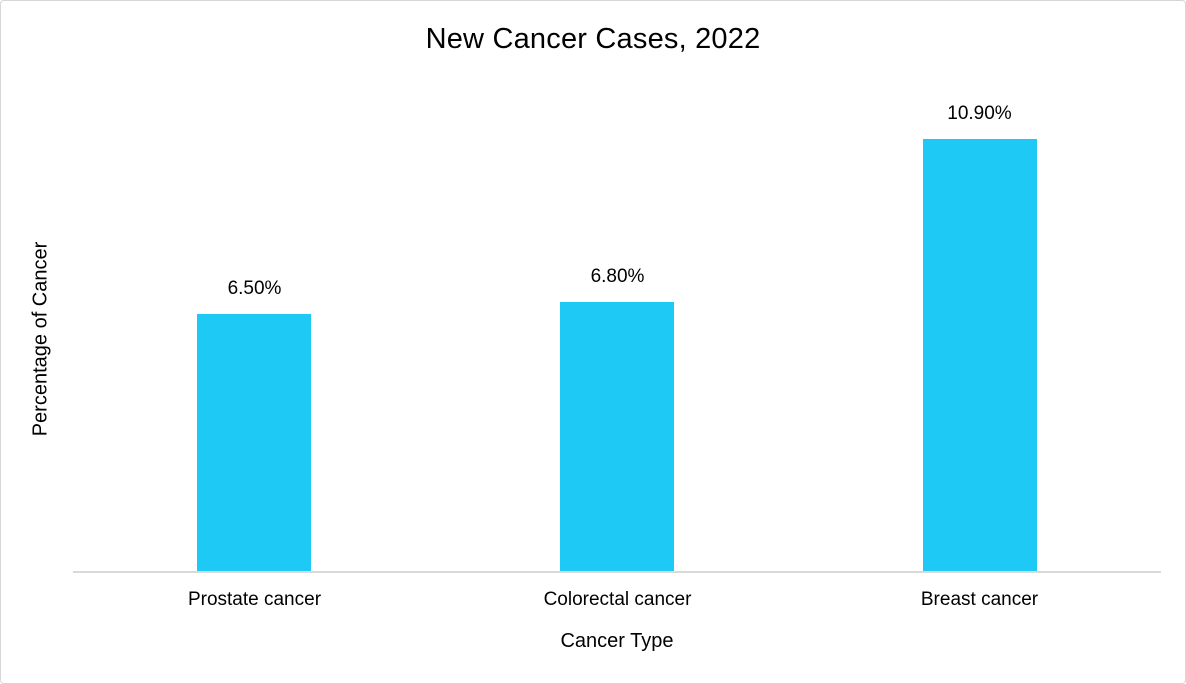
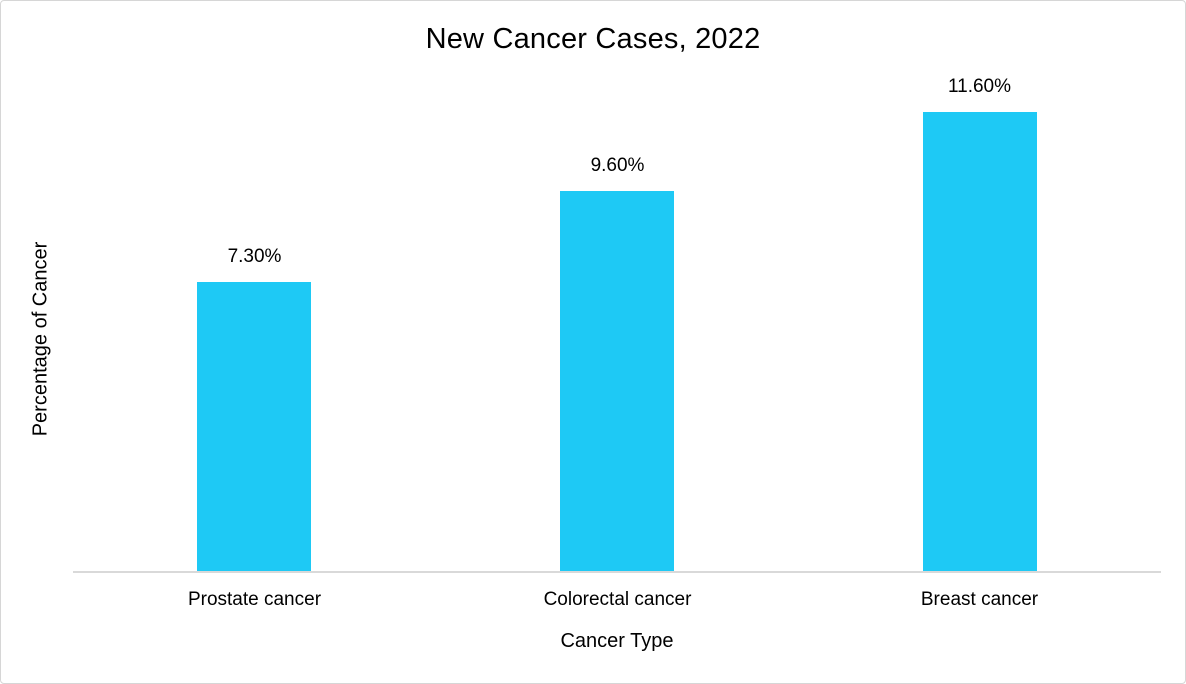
Prostate cancer: 6.50% -> 7.30%
Colorectal cancer: 6.80% -> 9.60%
Breast cancer: 10.90% -> 11.60%
